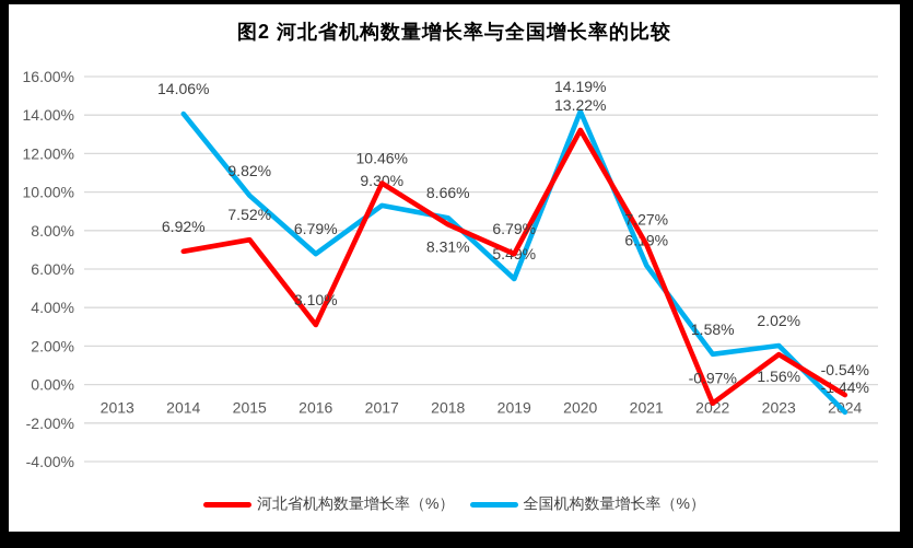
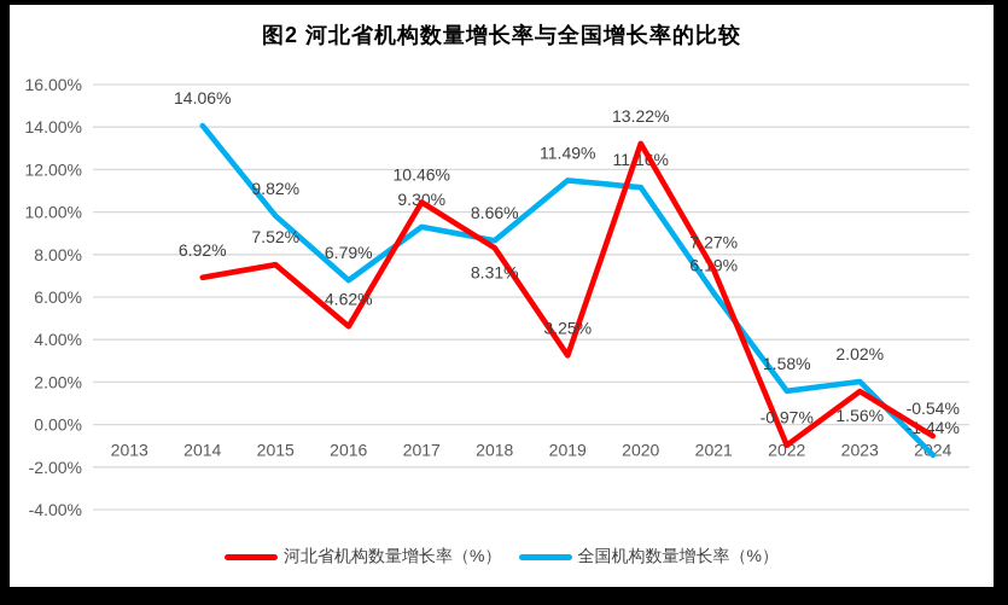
河北省机构数量增长率（%）/2016: 3.10% -> 4.62%
河北省机构数量增长率（%）/2019: 6.79% -> 3.25%
全国机构数量增长率（%）/2019: 5.49% -> 11.49%
全国机构数量增长率（%）/2020: 14.19% -> 11.16%
